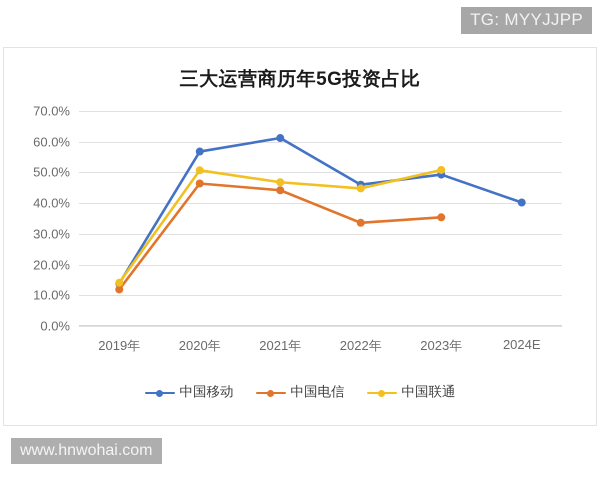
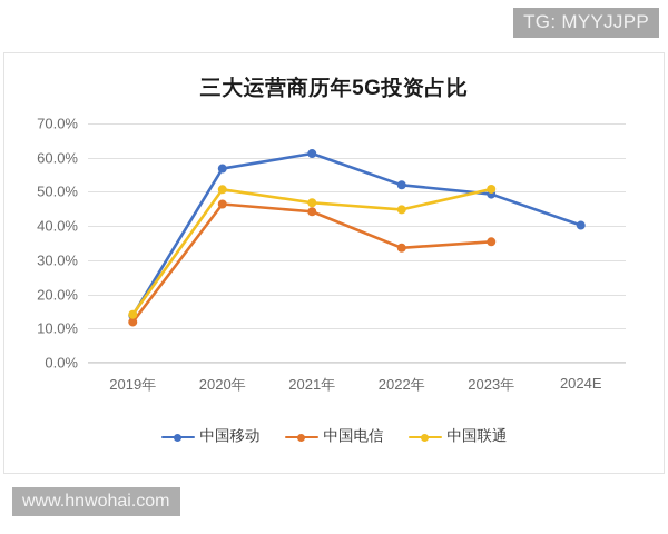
中国移动/2022年: 46% -> 52%
